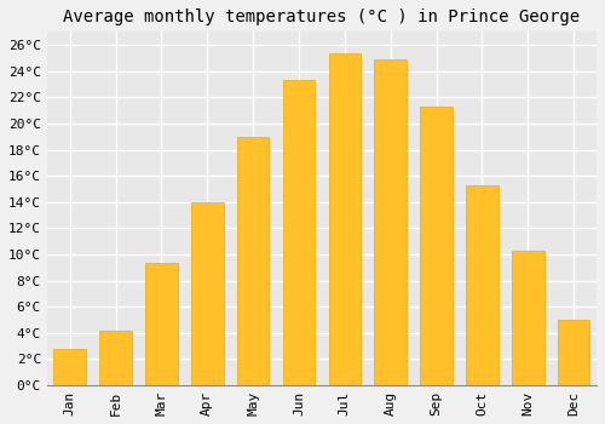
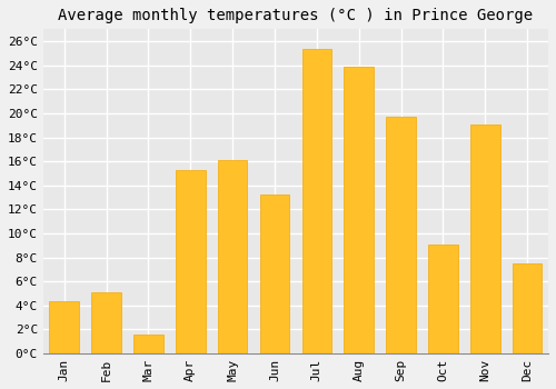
Jan: 2.8°C -> 4.3°C
Feb: 4.2°C -> 5.1°C
Mar: 9.3°C -> 1.6°C
Apr: 14.0°C -> 15.3°C
May: 19.0°C -> 16.1°C
Jun: 23.3°C -> 13.2°C
Aug: 24.9°C -> 23.9°C
Sep: 21.3°C -> 19.7°C
Oct: 15.3°C -> 9.1°C
Nov: 10.3°C -> 19.1°C
Dec: 5.0°C -> 7.5°C
